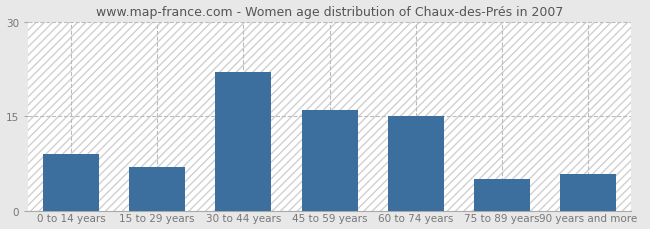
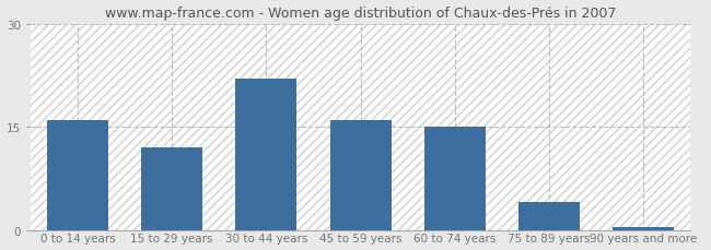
0 to 14 years: 9.0 -> 16.0
15 to 29 years: 7.0 -> 12.0
75 to 89 years: 5.0 -> 4.0
90 years and more: 5.8 -> 0.5
